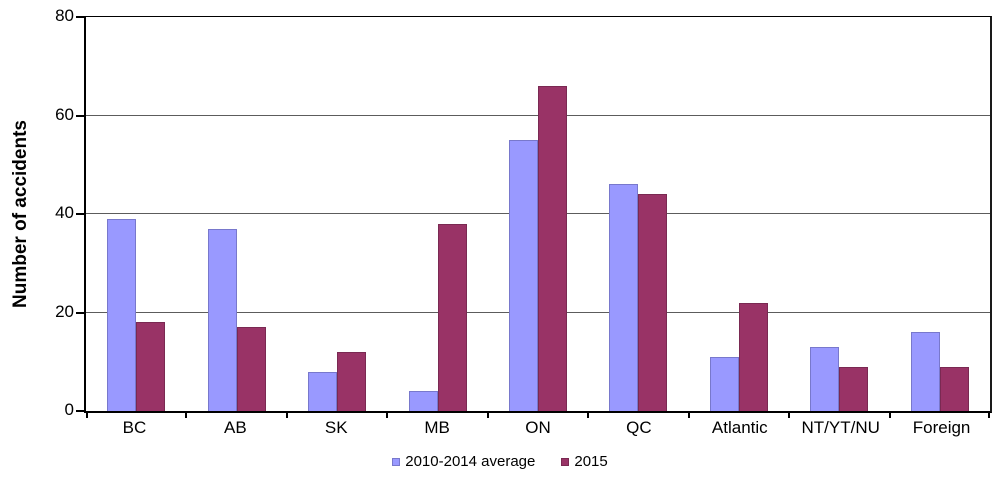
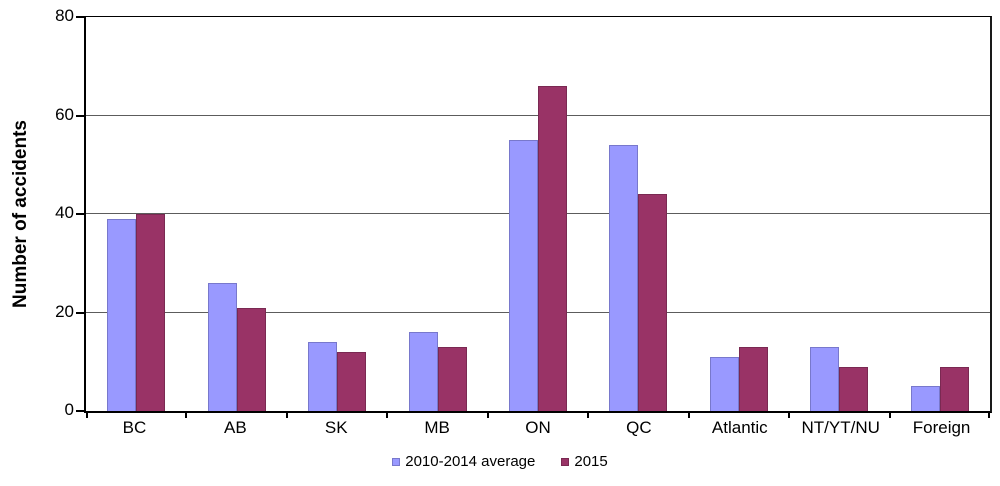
2015/BC: 18 -> 40
2010-2014 average/AB: 37 -> 26
2015/AB: 17 -> 21
2010-2014 average/SK: 8 -> 14
2010-2014 average/MB: 4 -> 16
2015/MB: 38 -> 13
2010-2014 average/QC: 46 -> 54
2015/Atlantic: 22 -> 13
2010-2014 average/Foreign: 16 -> 5
